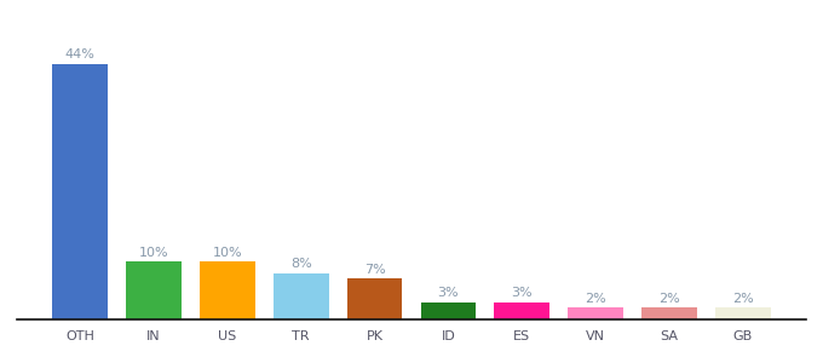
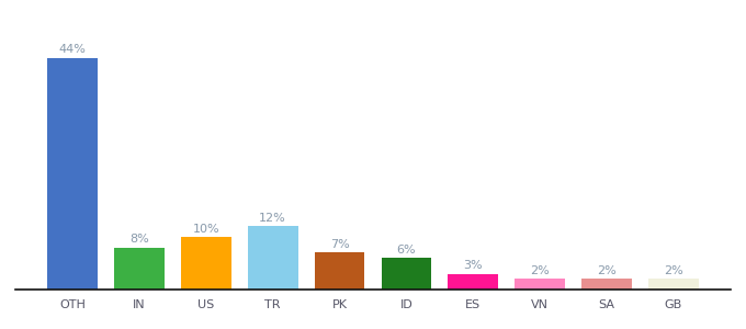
IN: 10% -> 8%
TR: 8% -> 12%
ID: 3% -> 6%
